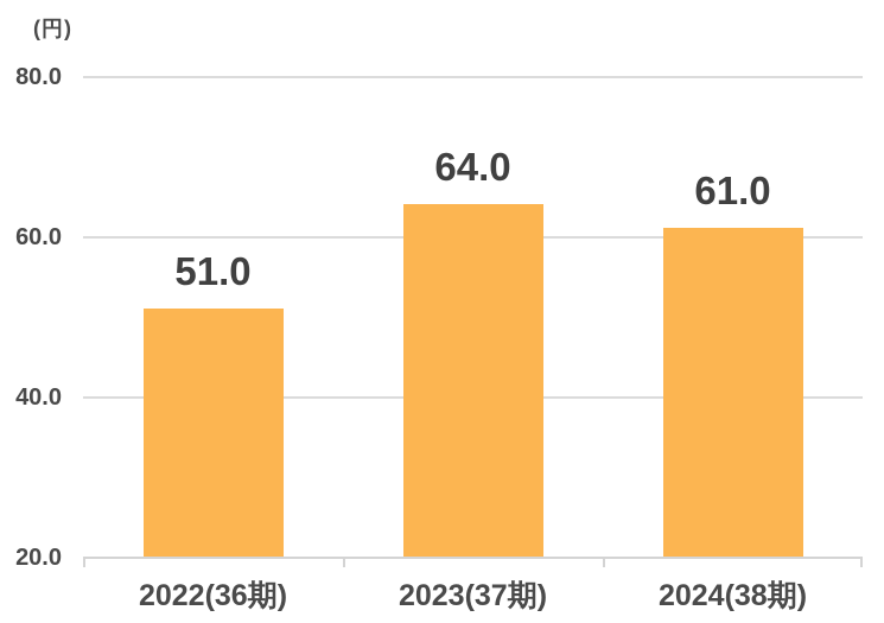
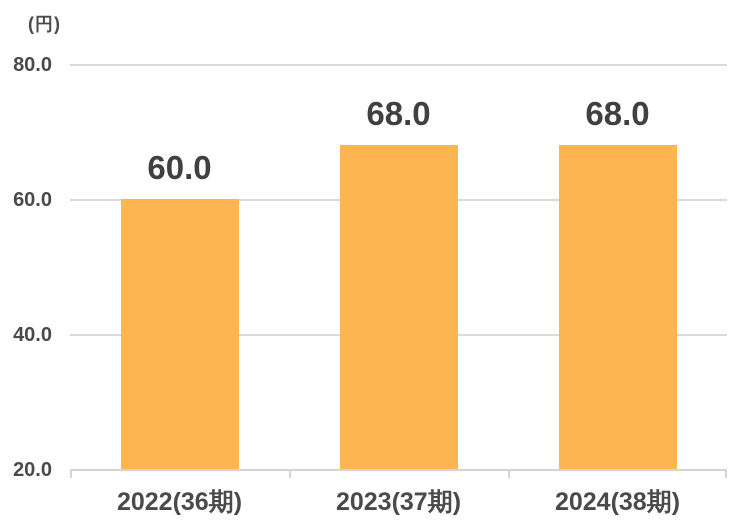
2022(36期): 51.0 -> 60.0
2023(37期): 64.0 -> 68.0
2024(38期): 61.0 -> 68.0
